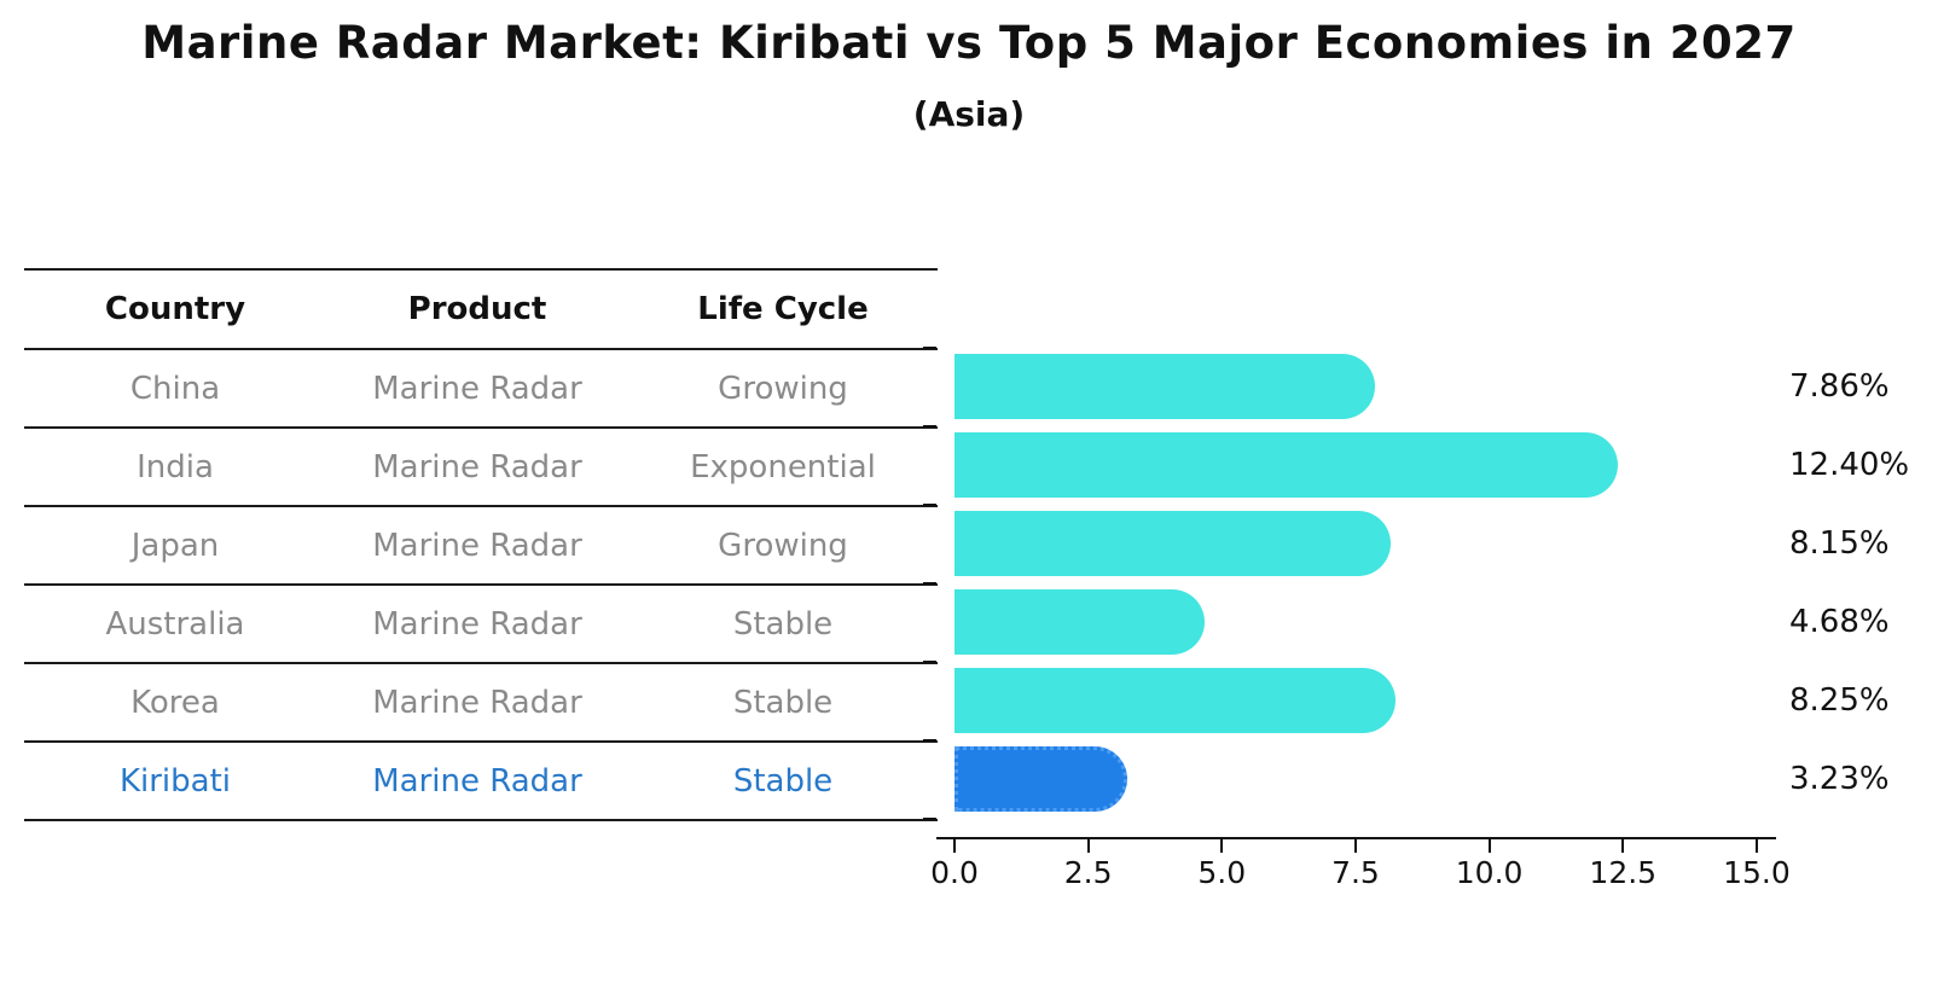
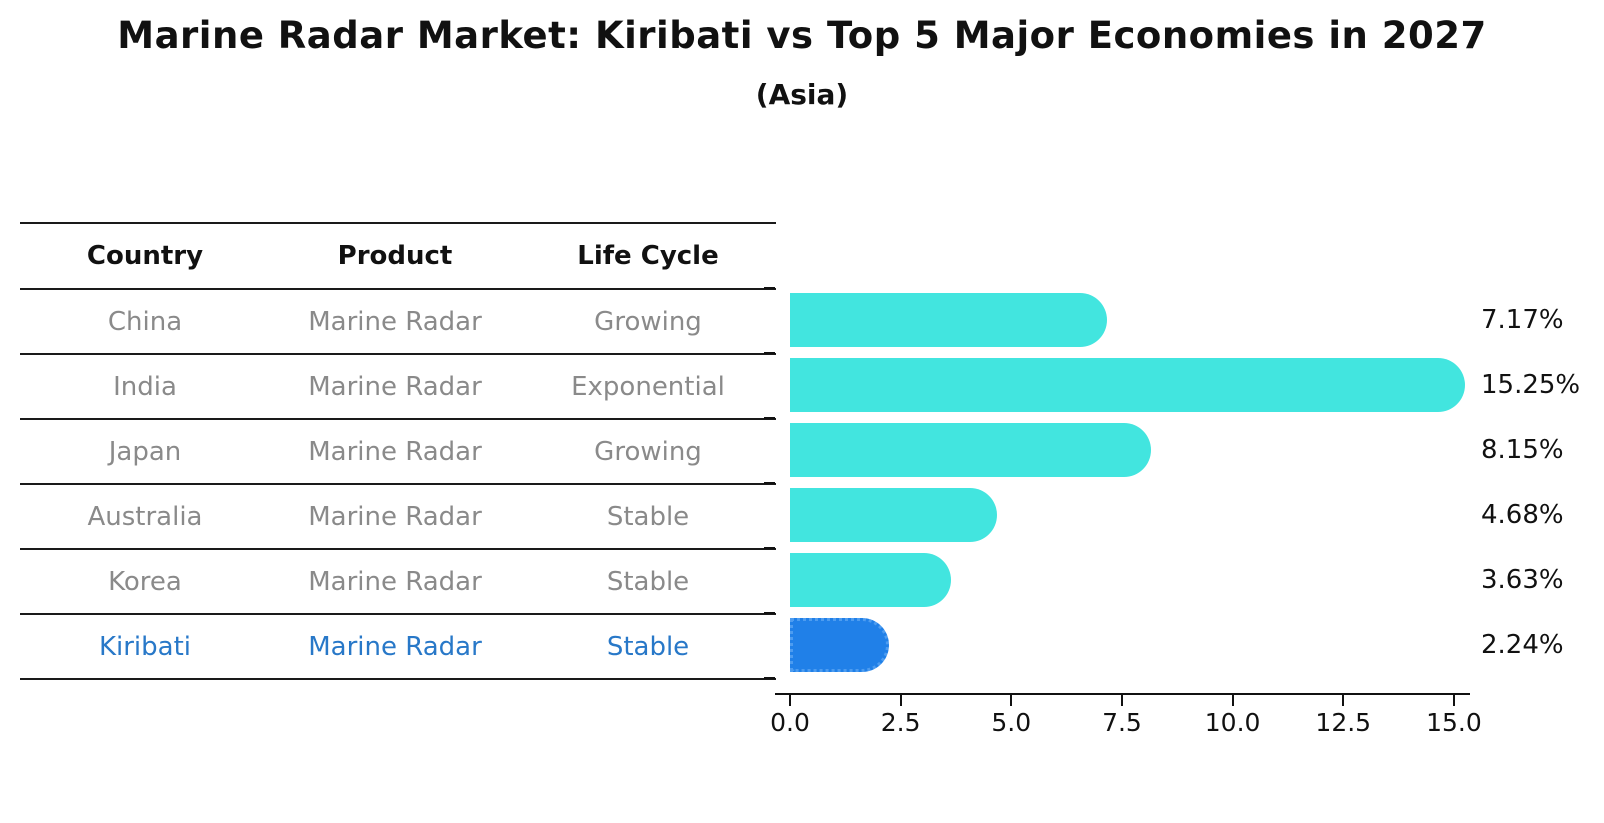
China: 7.86% -> 7.17%
India: 12.40% -> 15.25%
Korea: 8.25% -> 3.63%
Kiribati: 3.23% -> 2.24%
